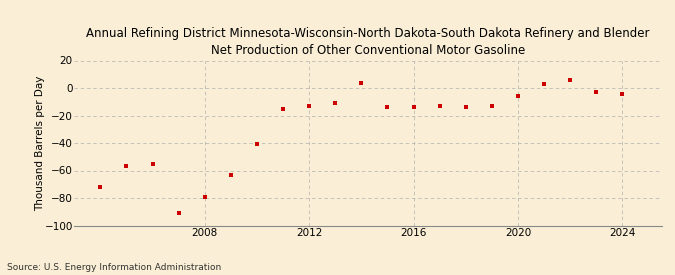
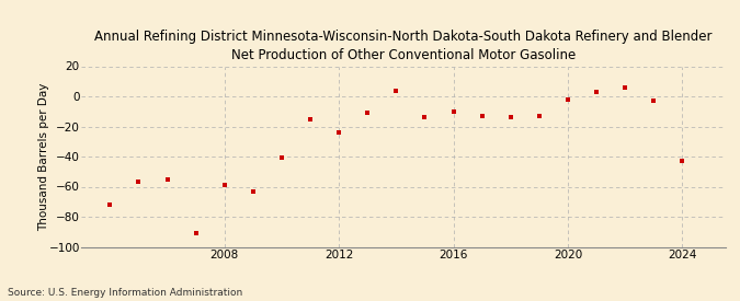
2008: -79 -> -59
2012: -13 -> -24
2016: -14 -> -10
2020: -6 -> -2
2024: -4 -> -43
